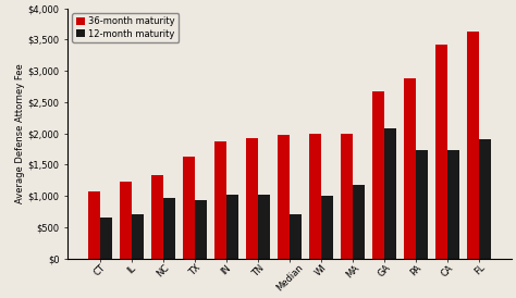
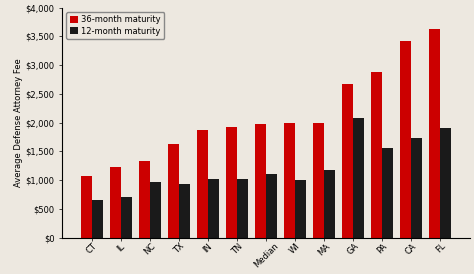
12-month maturity/Median: $700 -> $1,100
12-month maturity/PA: $1,740 -> $1,550
